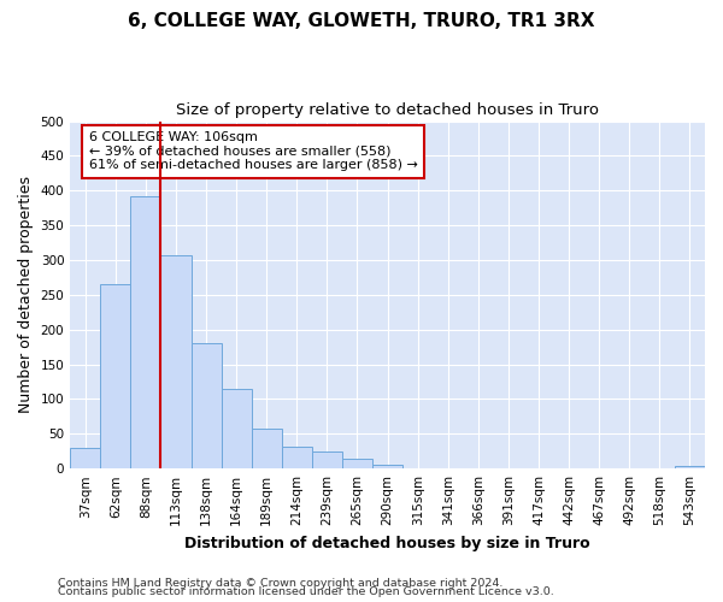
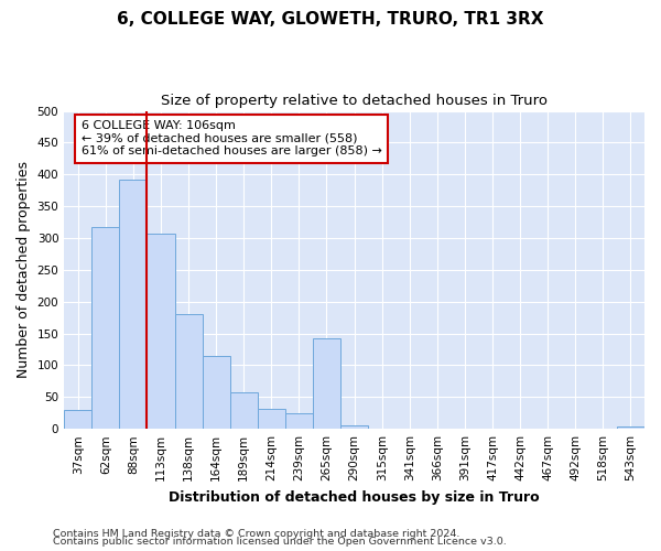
62sqm: 265 -> 318
265sqm: 14 -> 142
